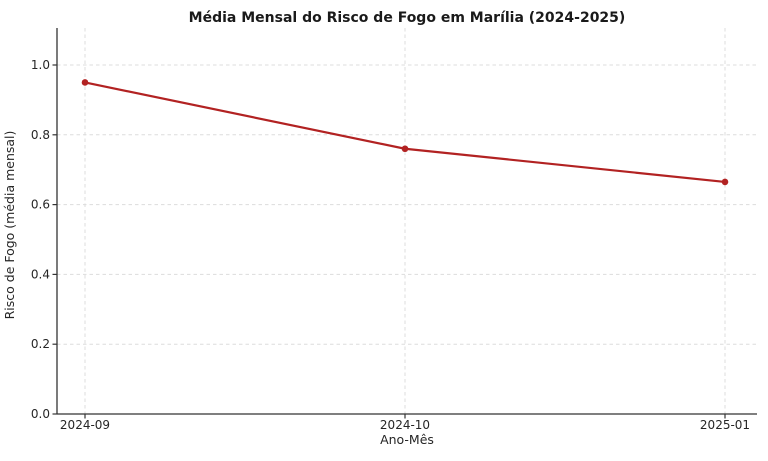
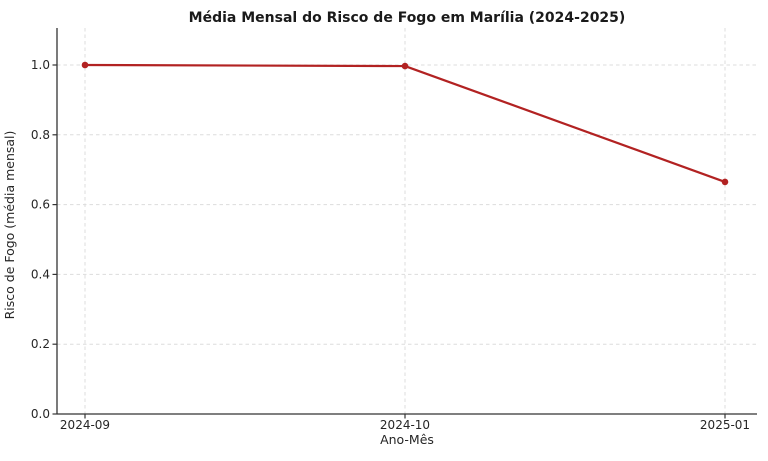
2024-09: 0.95 -> 1.00
2024-10: 0.76 -> 1.00
